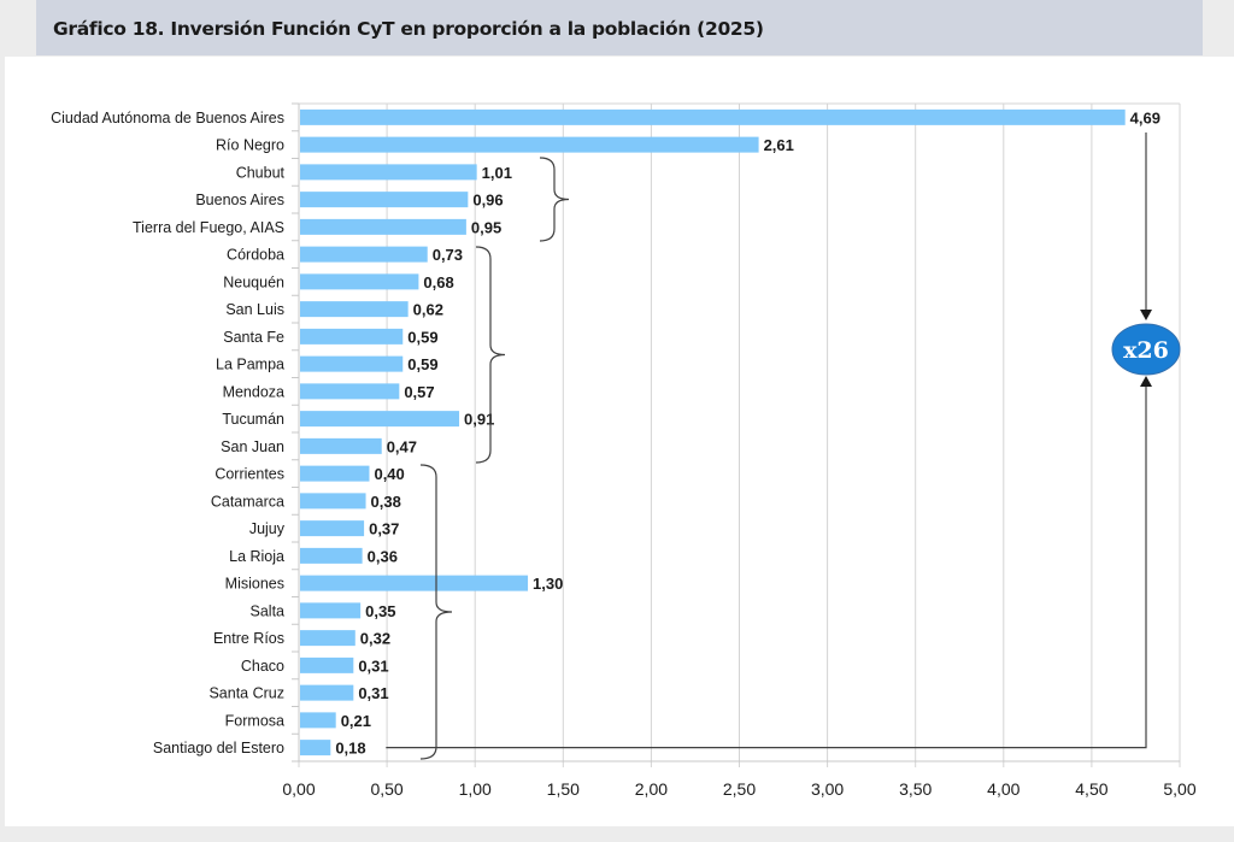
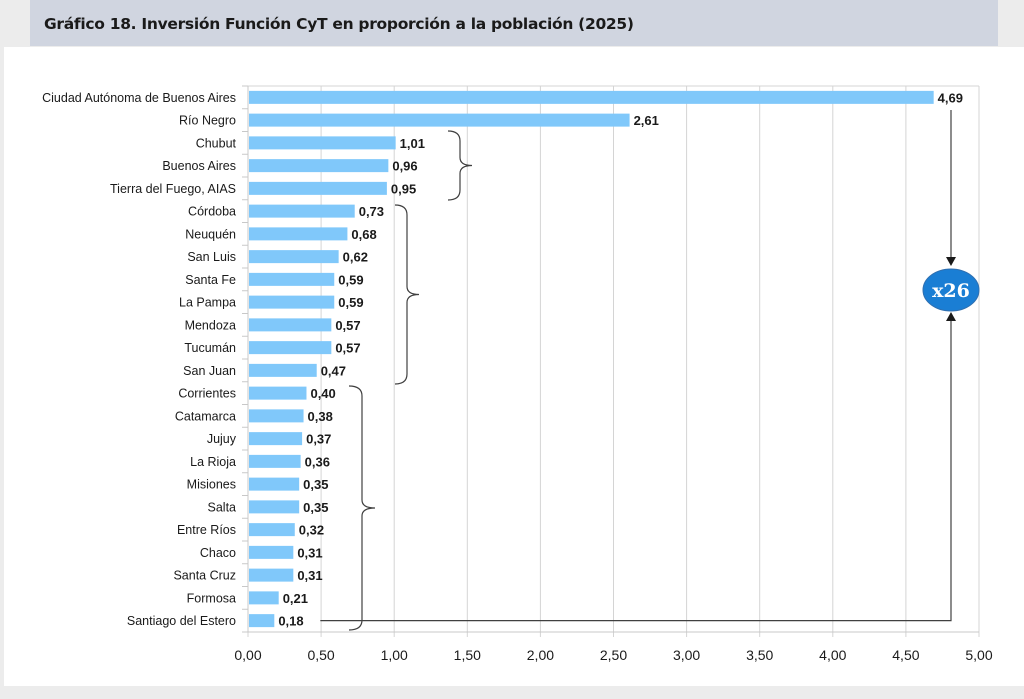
Tucumán: 0,91 -> 0,57
Misiones: 1,30 -> 0,35
